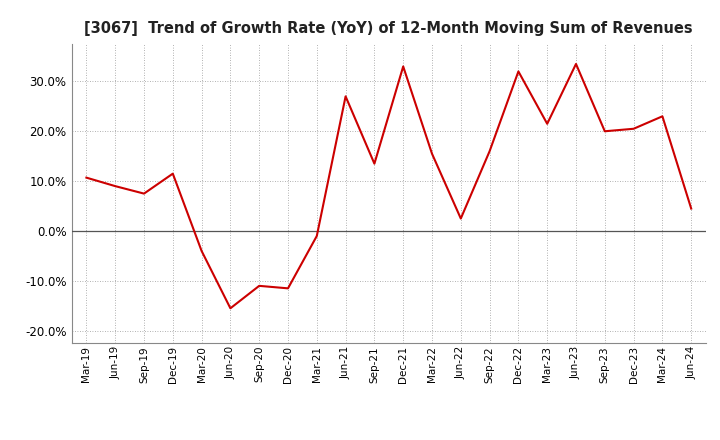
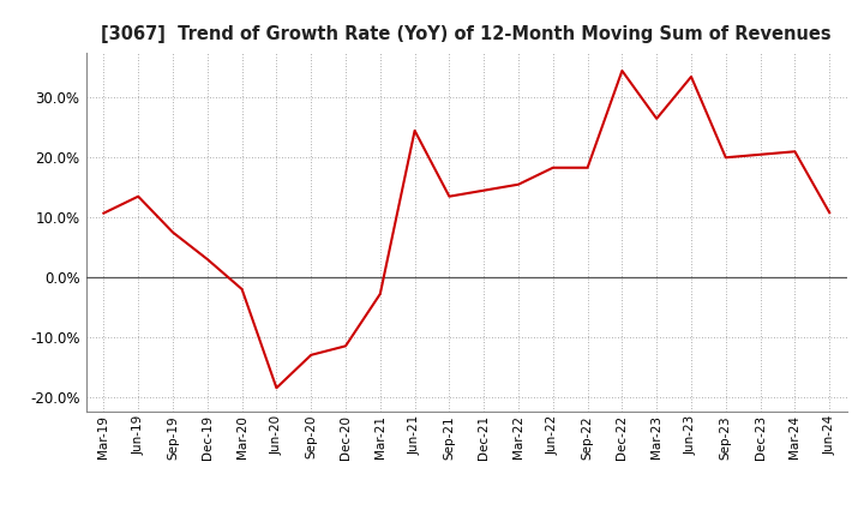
Jun-19: 9.0% -> 13.5%
Dec-19: 11.5% -> 3.0%
Mar-20: -4.0% -> -2.0%
Jun-20: -15.5% -> -18.5%
Sep-20: -11.0% -> -13.0%
Mar-21: -1.0% -> -2.8%
Jun-21: 27.0% -> 24.5%
Dec-21: 33.0% -> 14.5%
Jun-22: 2.5% -> 18.3%
Sep-22: 16.0% -> 18.3%
Dec-22: 32.0% -> 34.5%
Mar-23: 21.5% -> 26.5%
Mar-24: 23.0% -> 21.0%
Jun-24: 4.5% -> 10.8%
